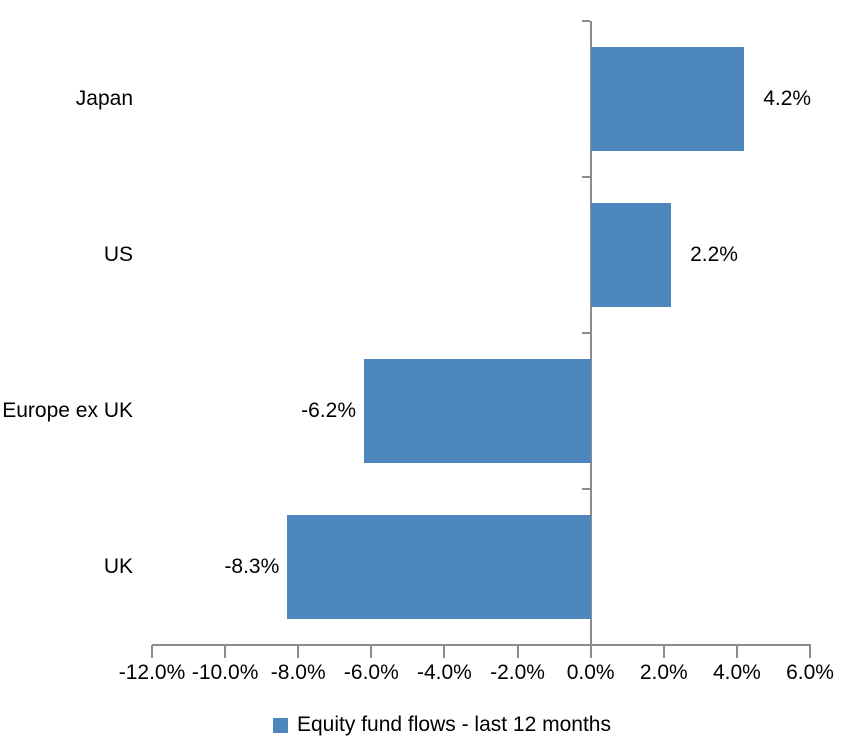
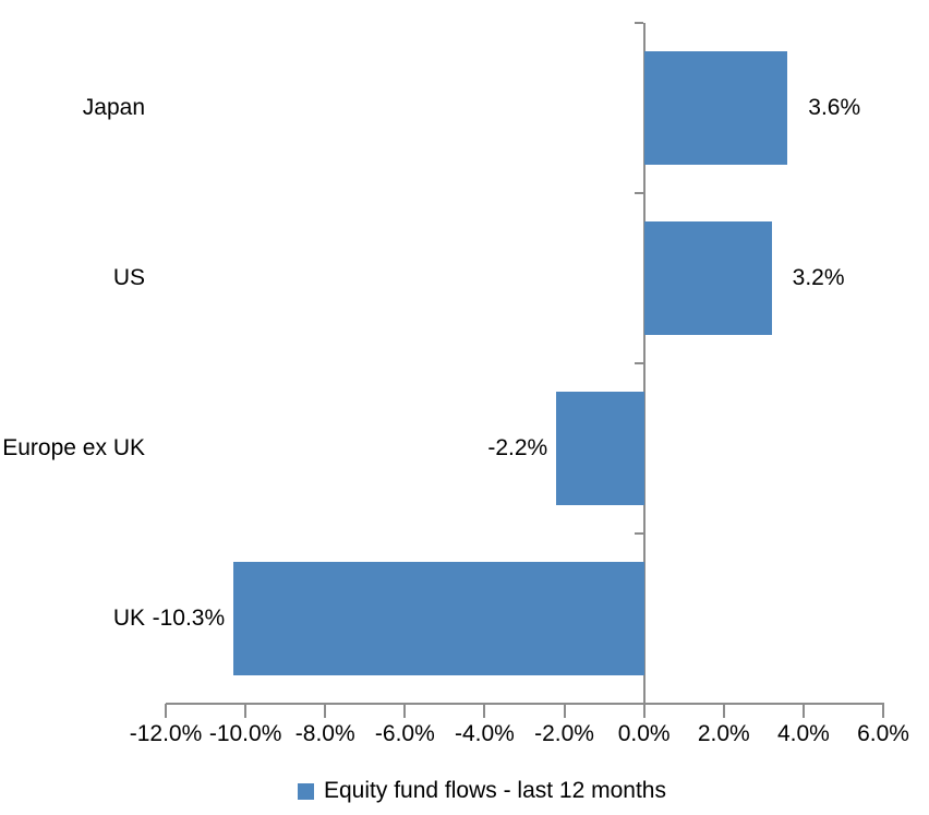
Japan: 4.2% -> 3.6%
US: 2.2% -> 3.2%
Europe ex UK: -6.2% -> -2.2%
UK: -8.3% -> -10.3%
